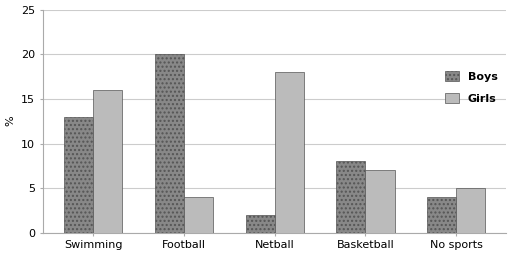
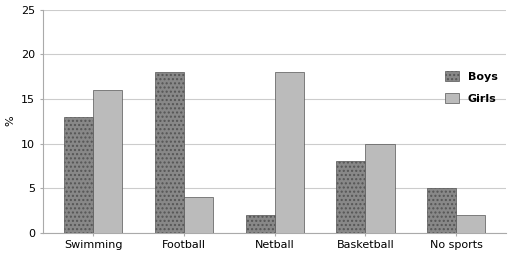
Boys/Football: 20 -> 18
Girls/Basketball: 7 -> 10
Boys/No sports: 4 -> 5
Girls/No sports: 5 -> 2
